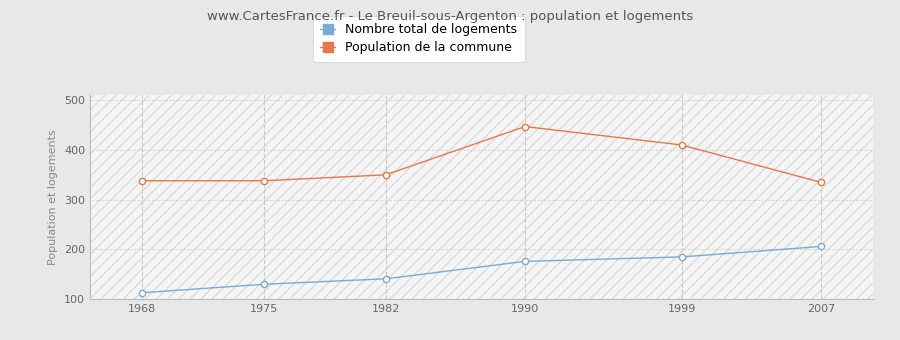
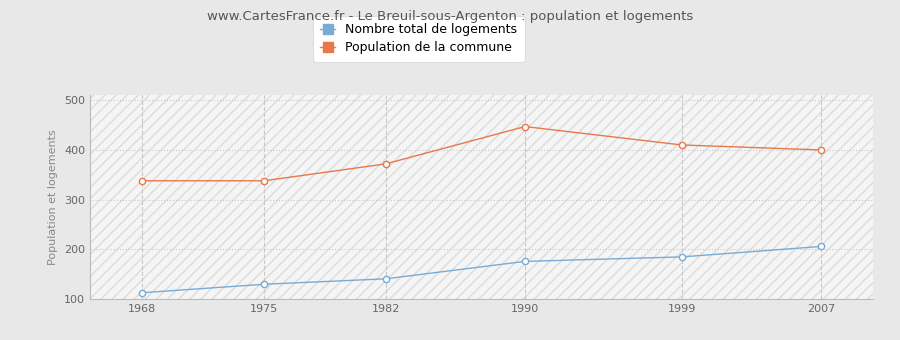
Population de la commune/1982: 350 -> 372
Population de la commune/2007: 335 -> 400
